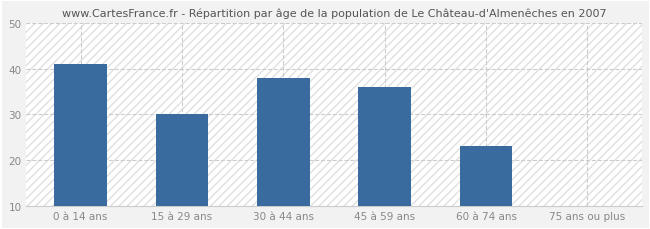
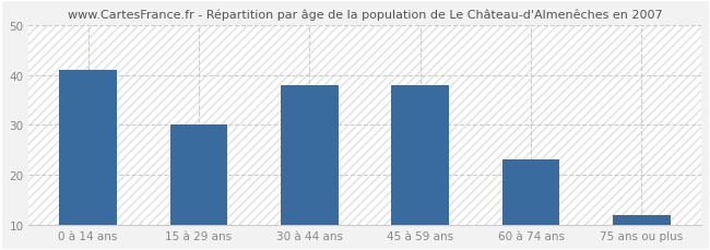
45 à 59 ans: 36 -> 38
75 ans ou plus: 10 -> 12
